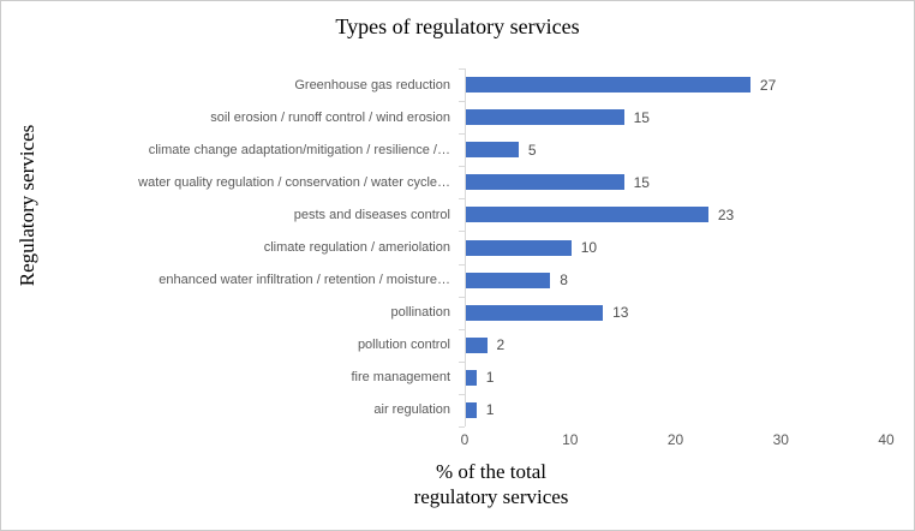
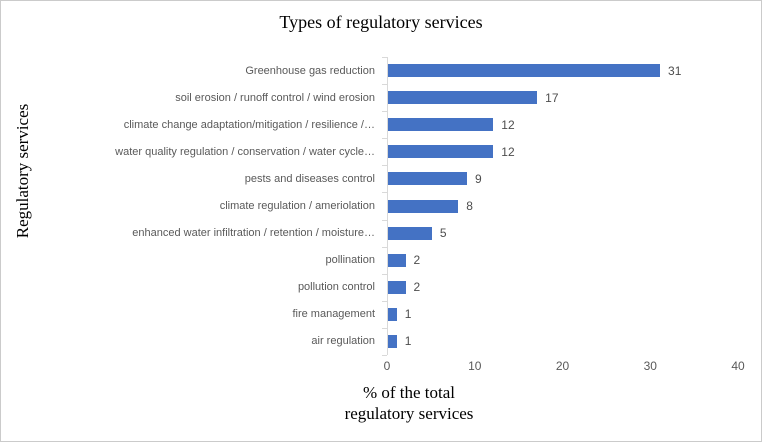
Greenhouse gas reduction: 27 -> 31
soil erosion / runoff control / wind erosion: 15 -> 17
climate change adaptation/mitigation / resilience /…: 5 -> 12
water quality regulation / conservation / water cycle…: 15 -> 12
pests and diseases control: 23 -> 9
climate regulation / ameriolation: 10 -> 8
enhanced water infiltration / retention / moisture…: 8 -> 5
pollination: 13 -> 2
